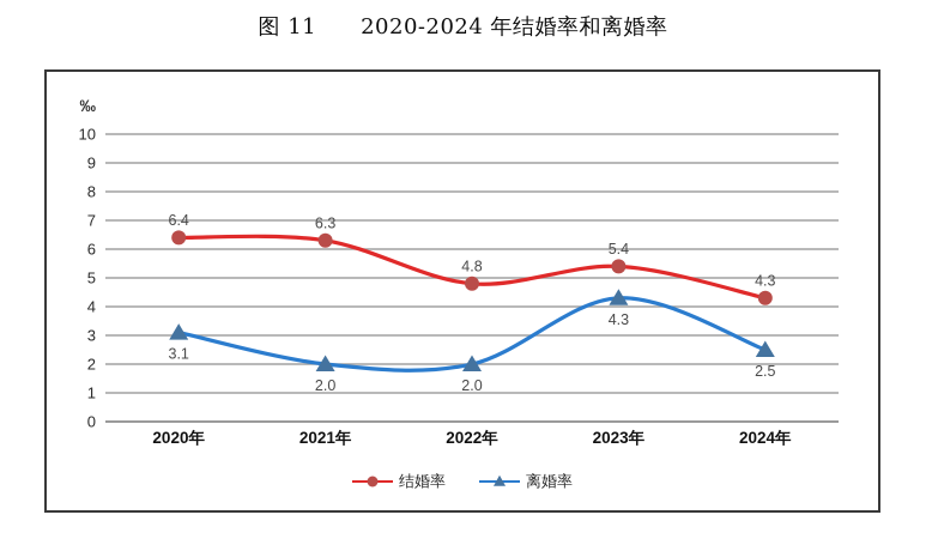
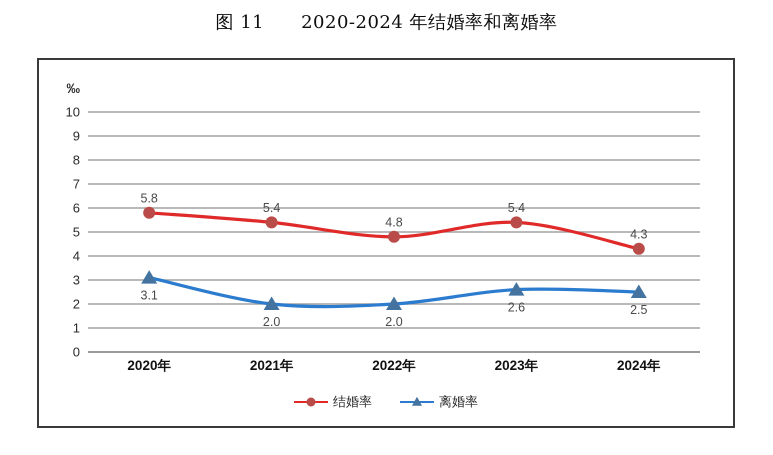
结婚率/2020年: 6.4 -> 5.8
结婚率/2021年: 6.3 -> 5.4
离婚率/2023年: 4.3 -> 2.6
